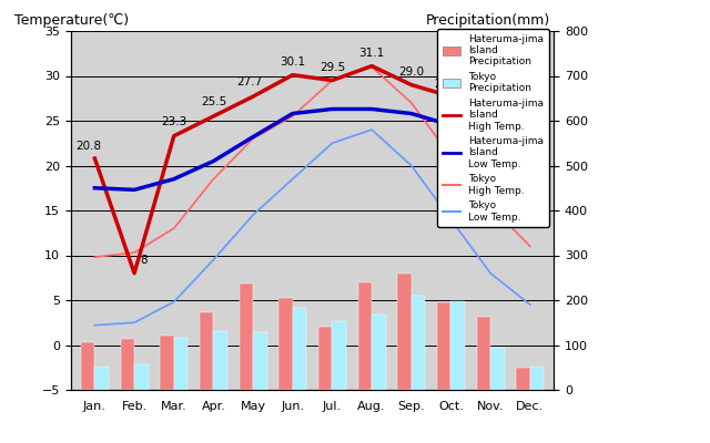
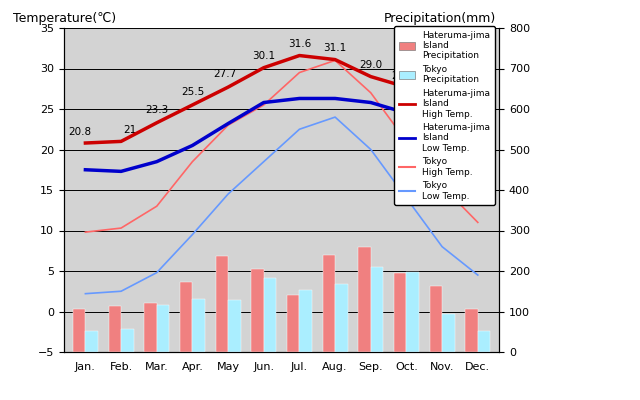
Hateruma-jima Island High Temp./Feb.: 8 -> 21
Hateruma-jima Island High Temp./Jul.: 29.5 -> 31.6
Hateruma-jima Island Precipitation/Dec.: 50 -> 107
